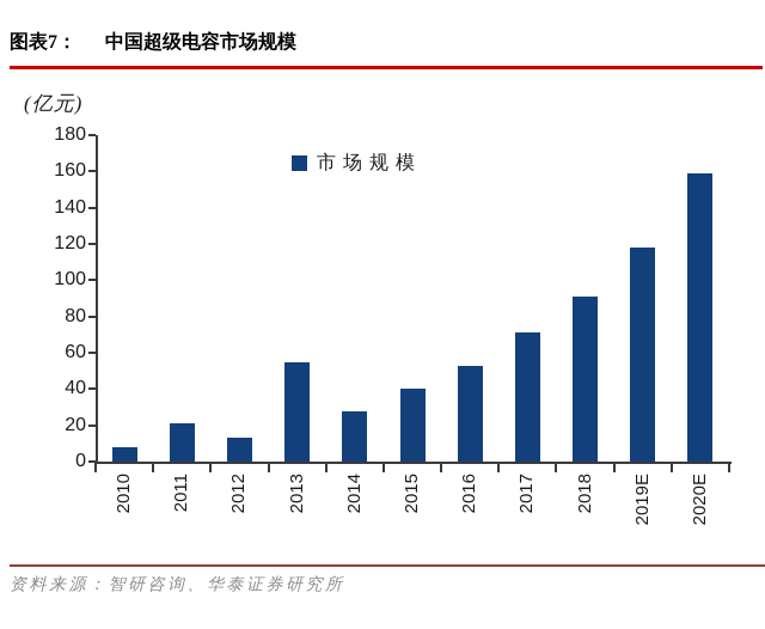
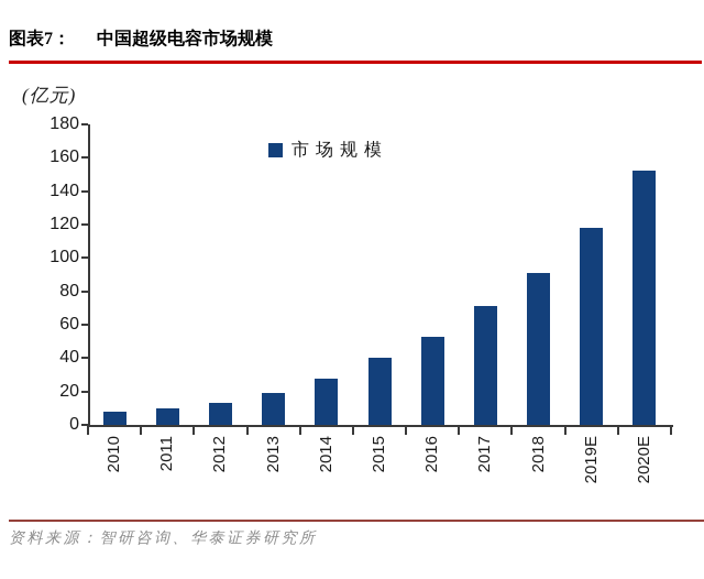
2011: 21 -> 10
2013: 55 -> 19
2020E: 159 -> 152
